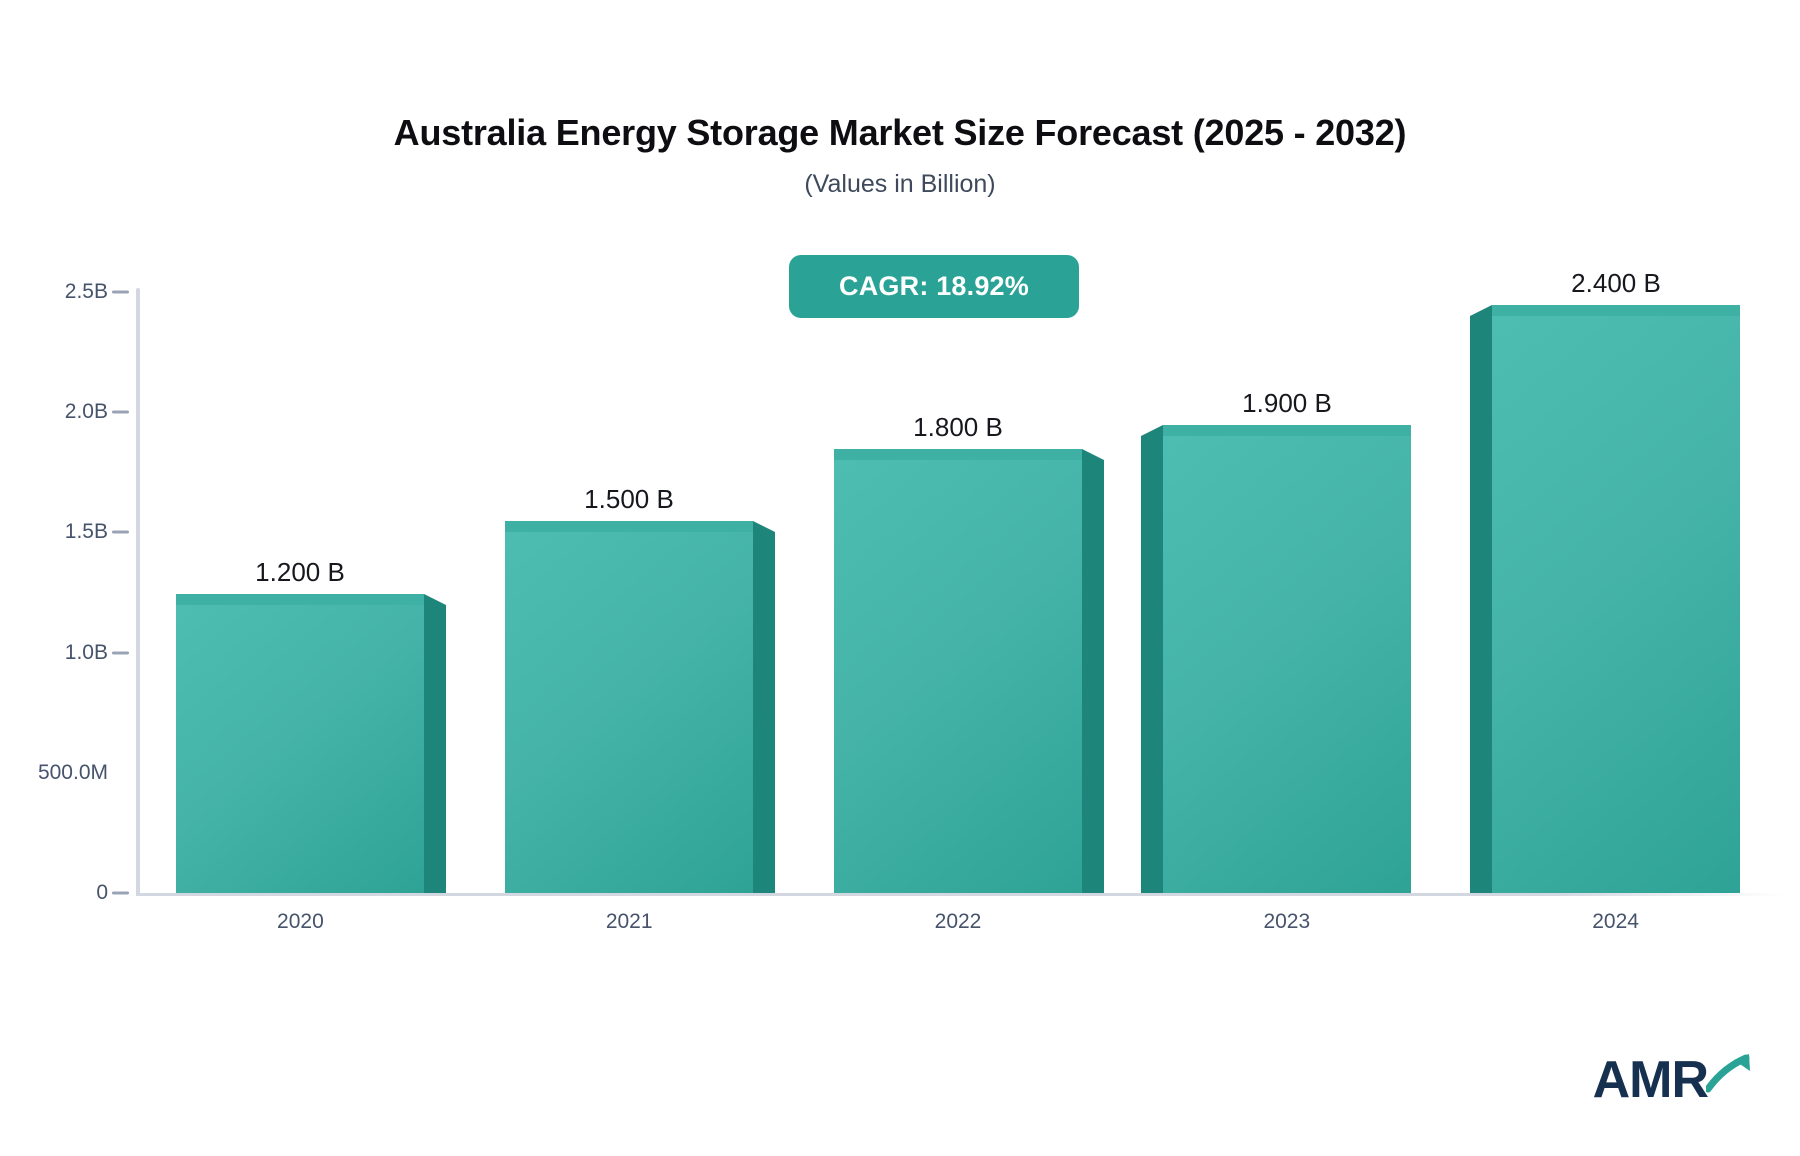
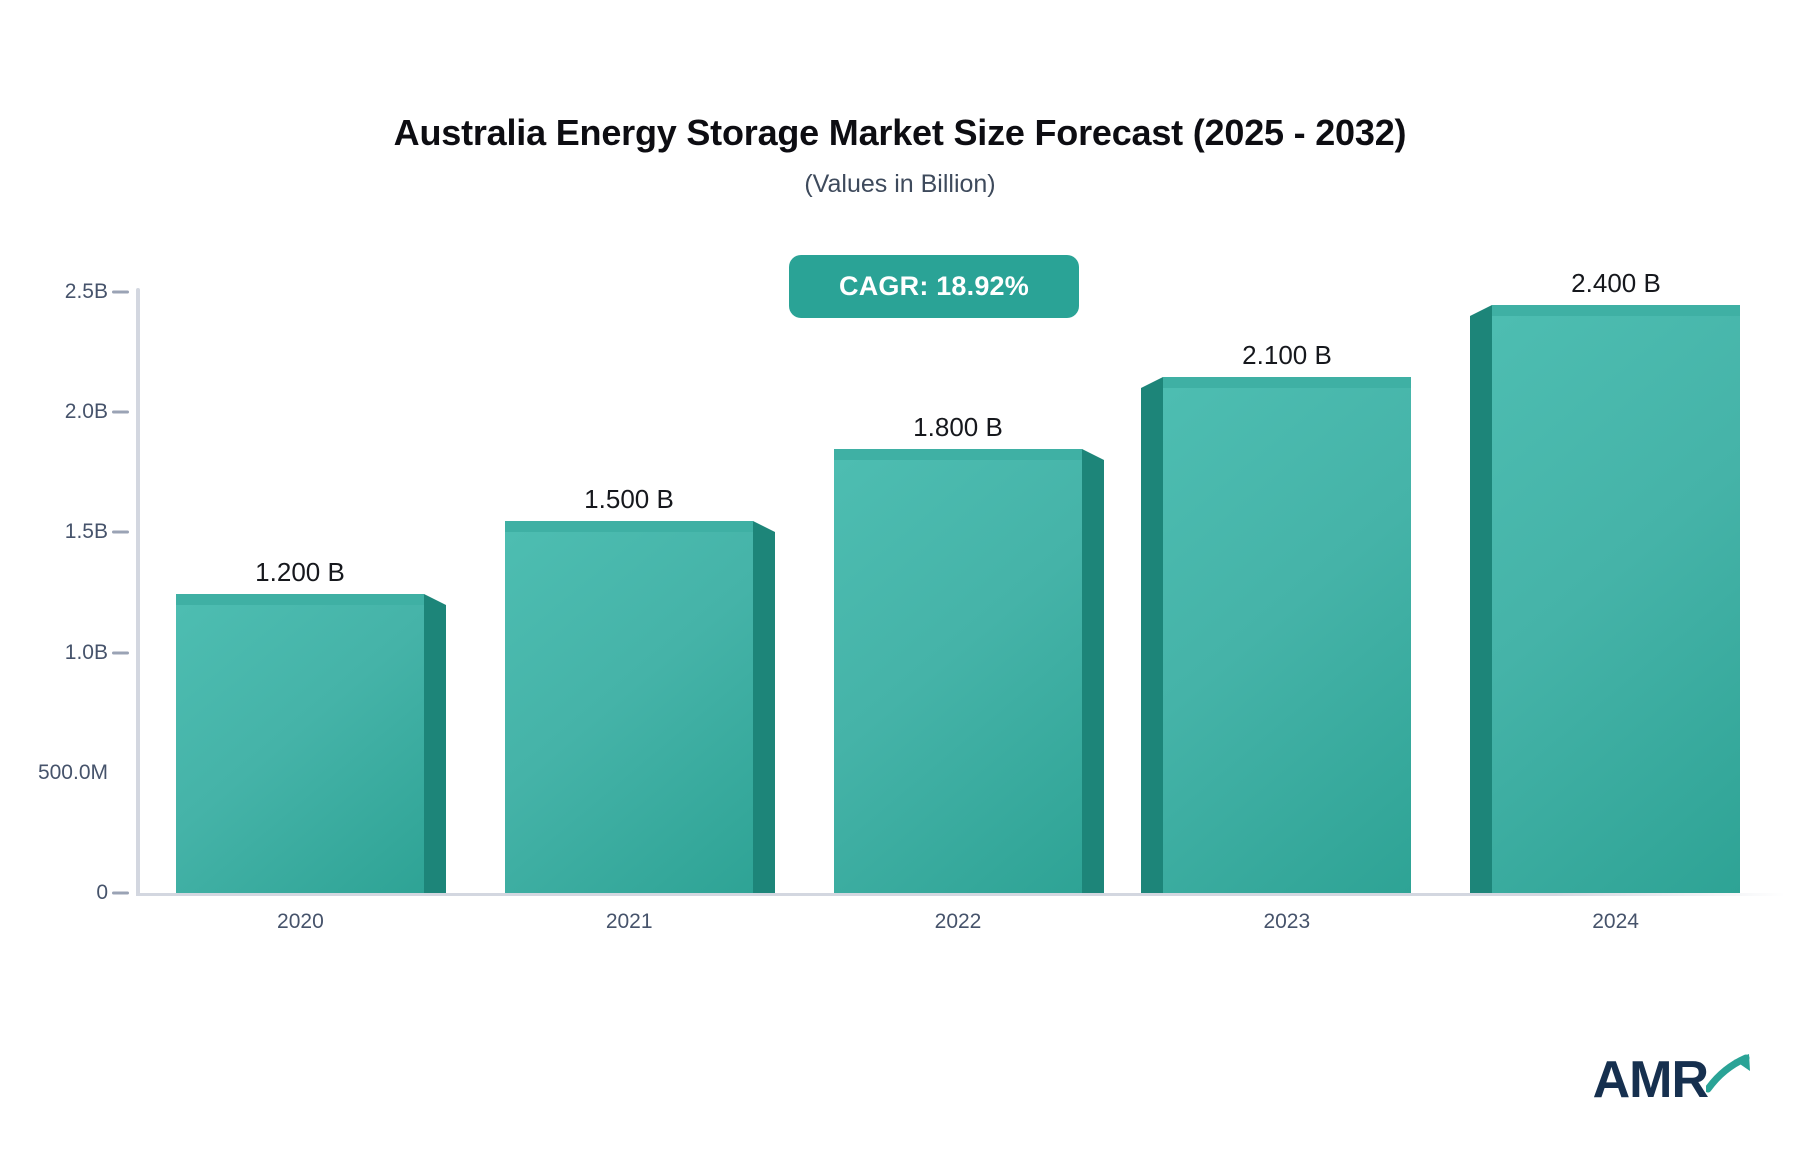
2023: 1.900 -> 2.100
